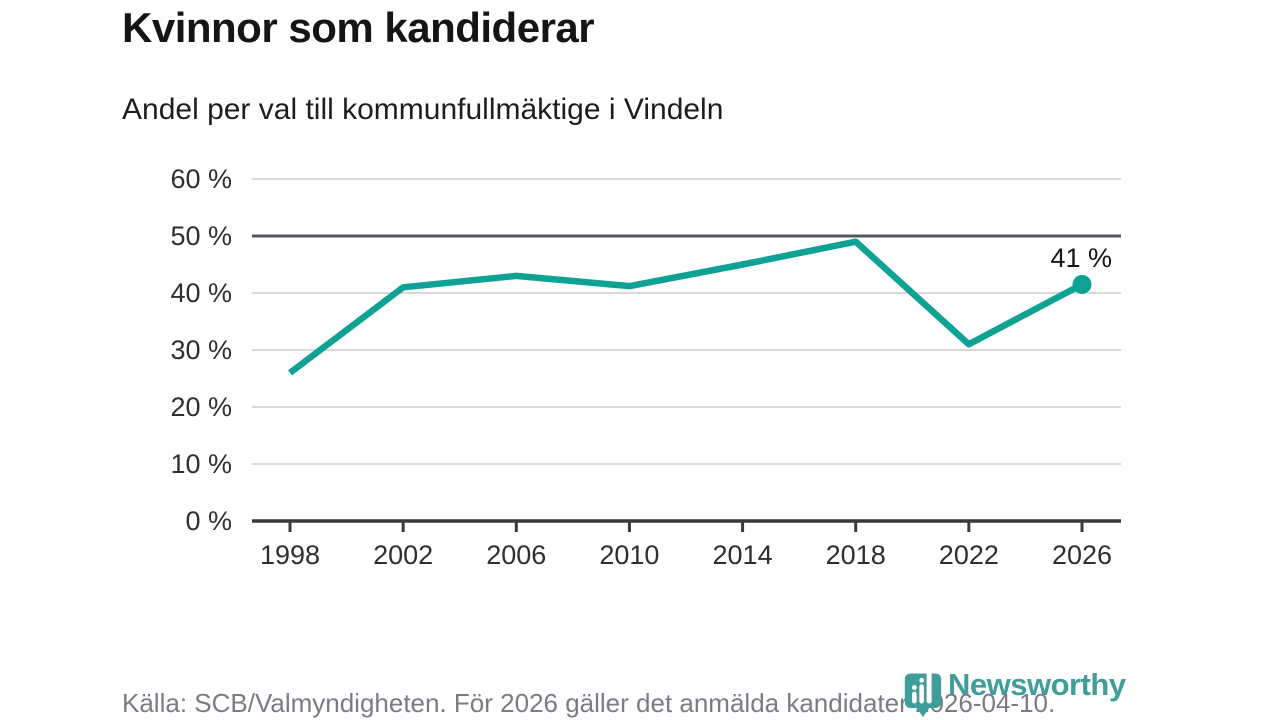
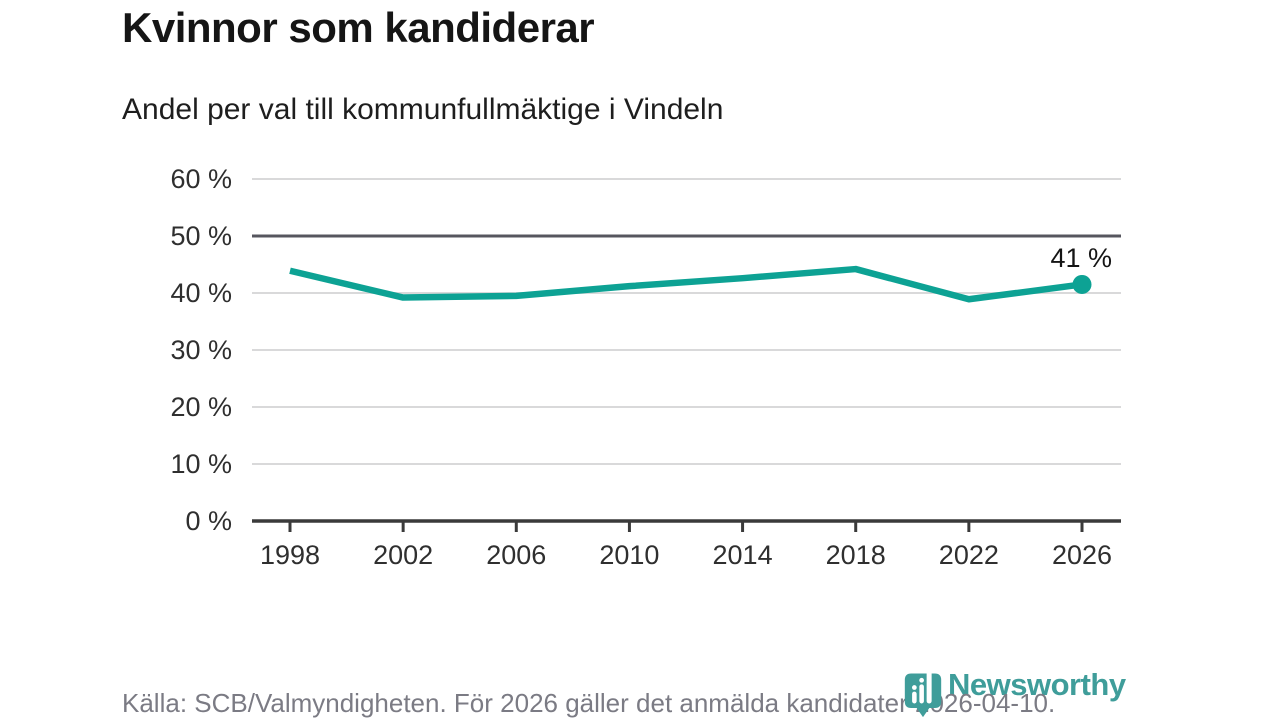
1998: 26% -> 44%
2002: 41% -> 39%
2006: 43% -> 40%
2014: 45% -> 43%
2018: 49% -> 44%
2022: 31% -> 39%
